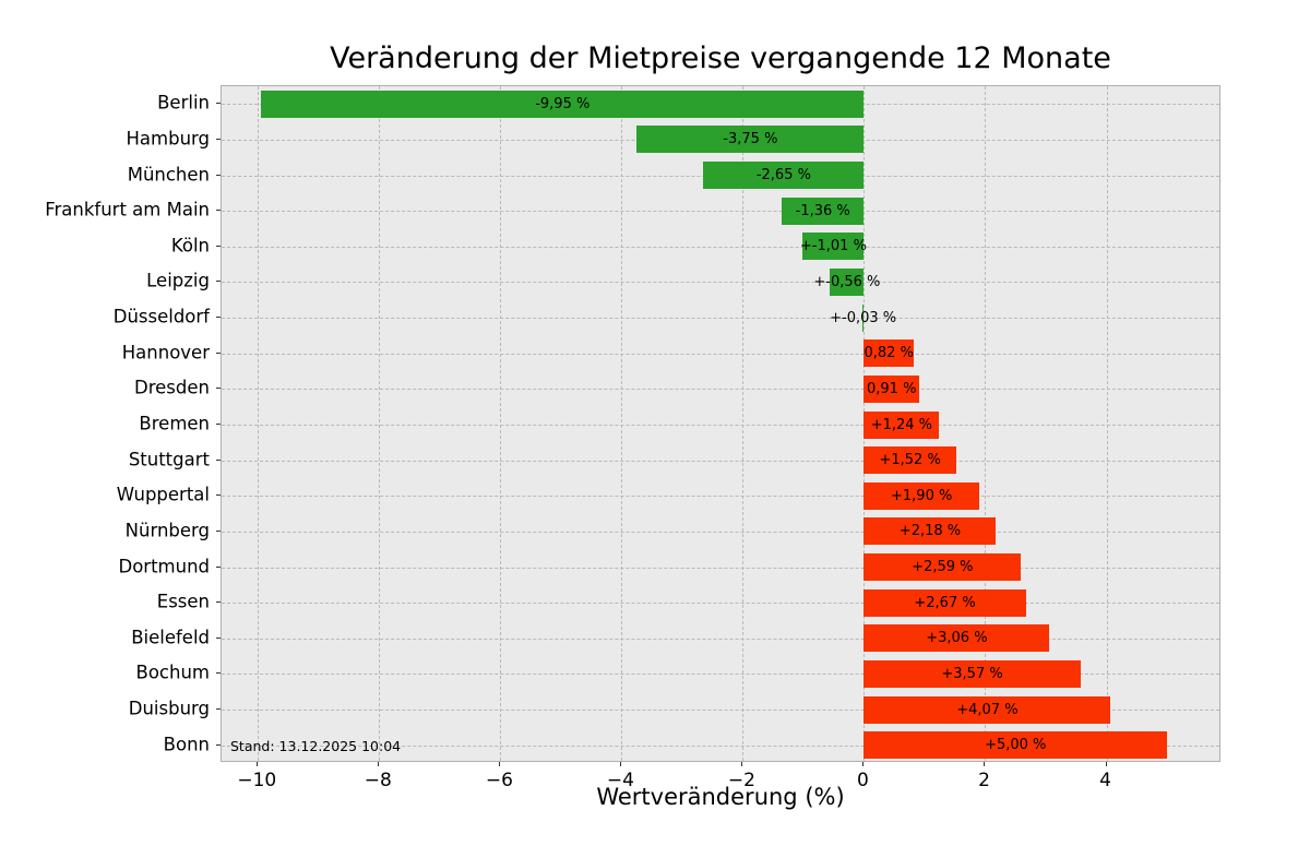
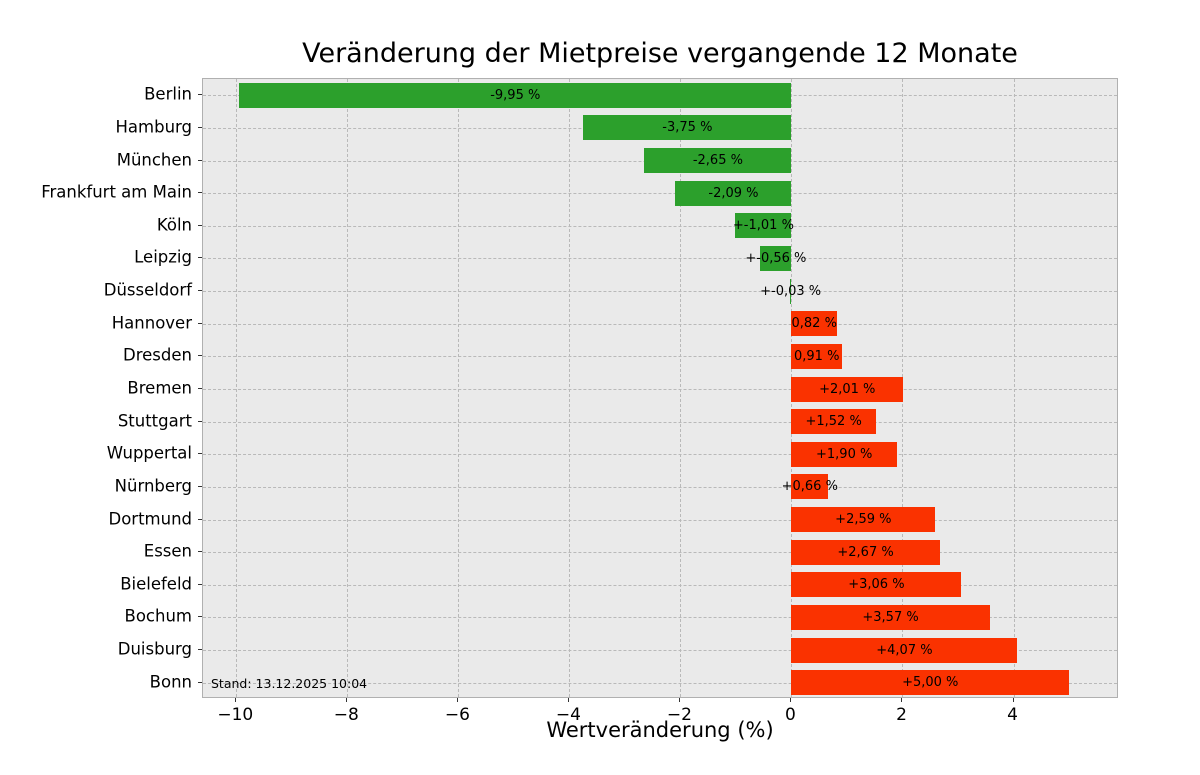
Frankfurt am Main: -1,36 -> -2,09
Bremen: +1,24 -> +2,01
Nürnberg: +2,18 -> +0,66
